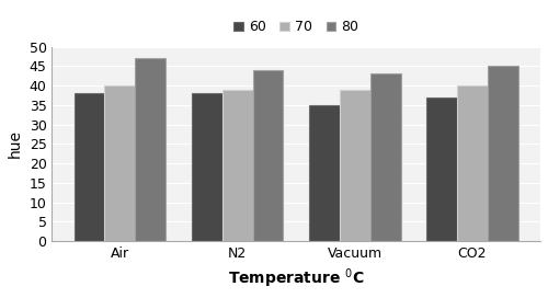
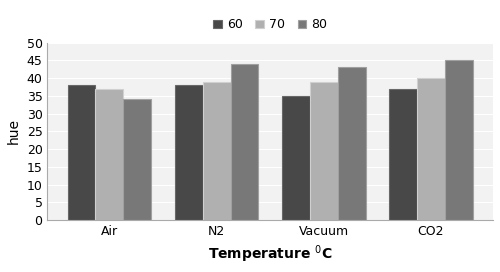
70/Air: 40 -> 37
80/Air: 47 -> 34
